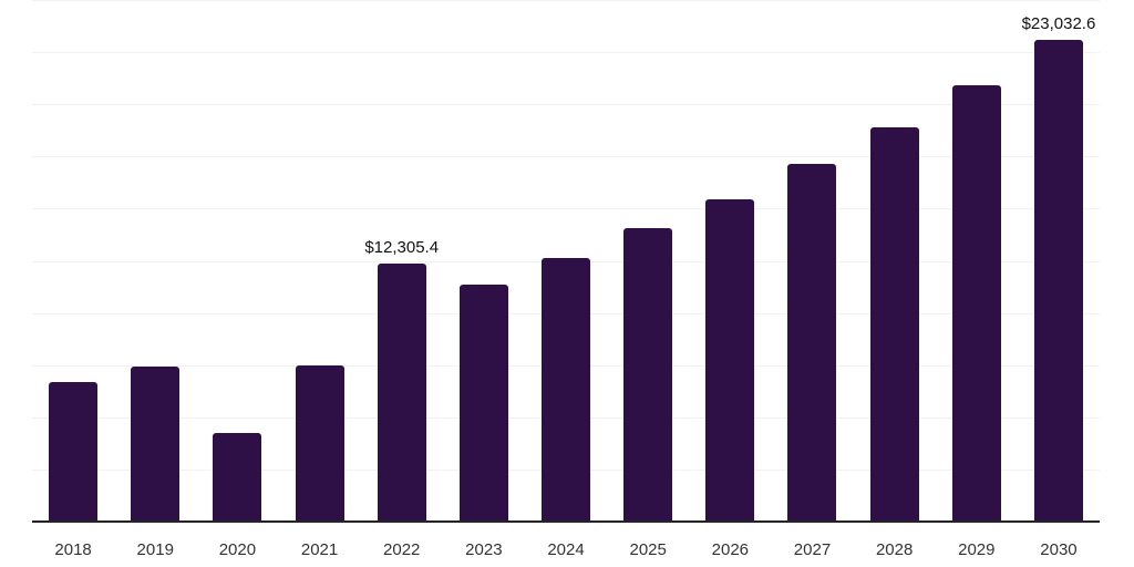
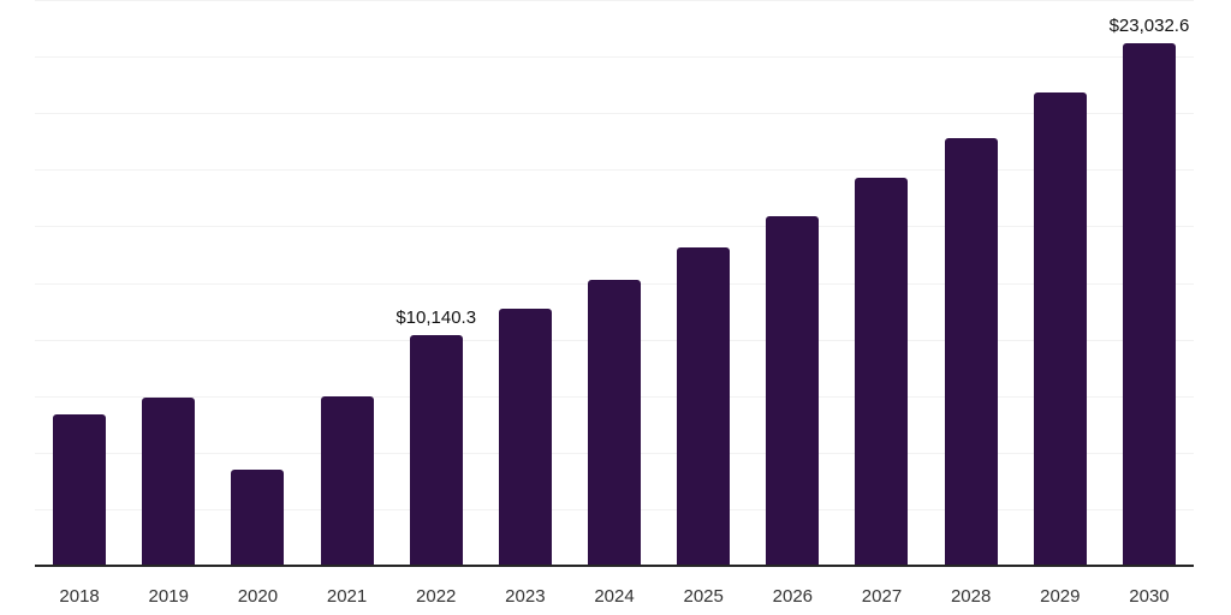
2022: $12,305.4 -> $10,140.3
